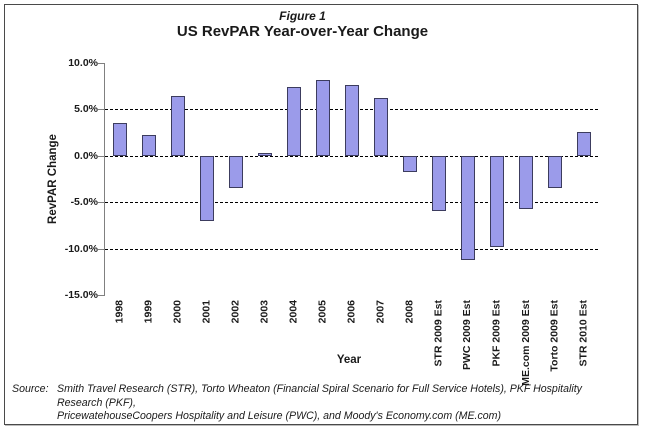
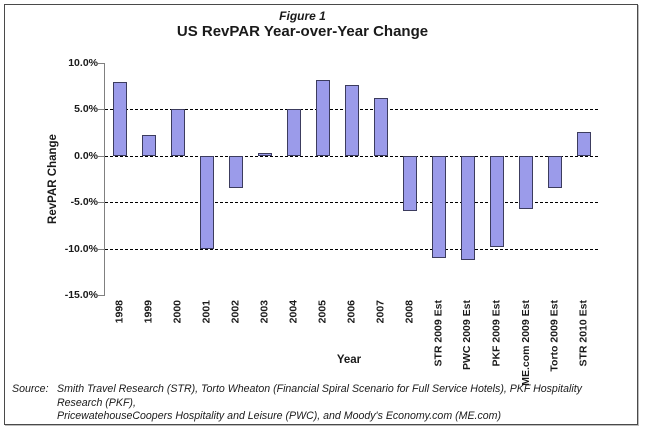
1998: 4% -> 8%
2000: 6% -> 5%
2001: -7% -> -10%
2004: 7% -> 5%
2008: -2% -> -6%
STR 2009 Est: -6% -> -11%
